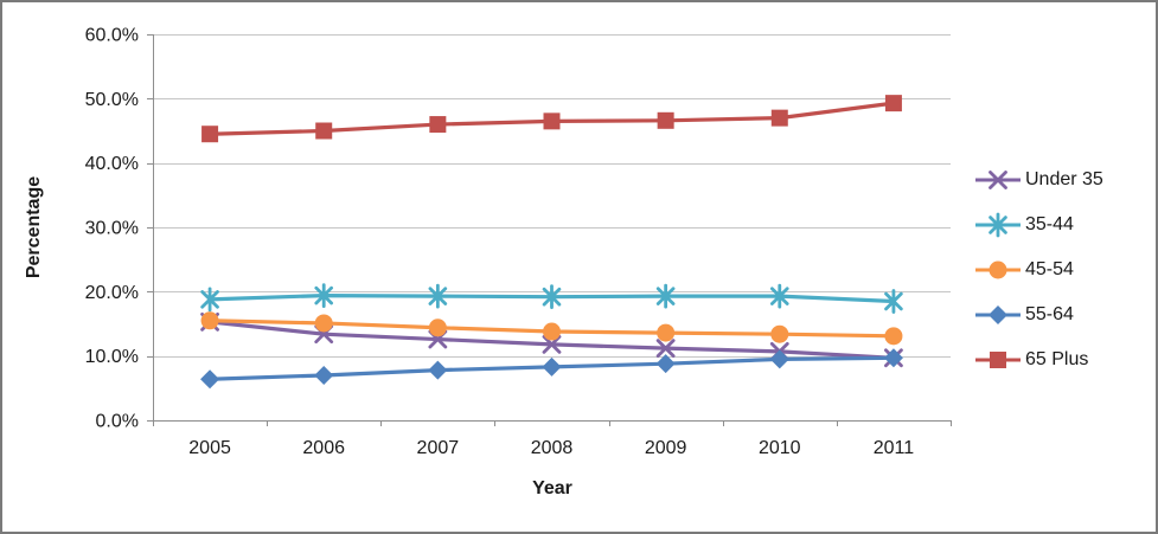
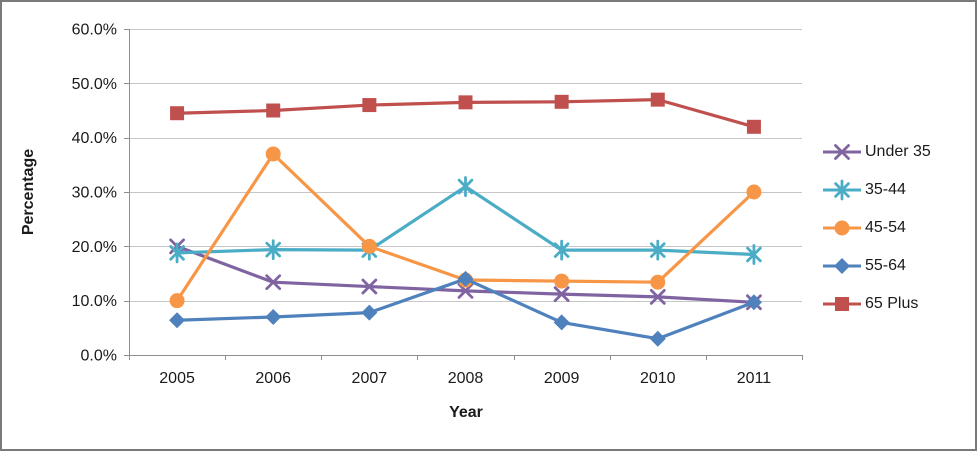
Under 35/2005: 15% -> 20%
45-54/2005: 16% -> 10%
45-54/2006: 15% -> 37%
45-54/2007: 14% -> 20%
35-44/2008: 19% -> 31%
55-64/2008: 8% -> 14%
55-64/2009: 9% -> 6%
55-64/2010: 10% -> 3%
45-54/2011: 13% -> 30%
65 Plus/2011: 49% -> 42%
